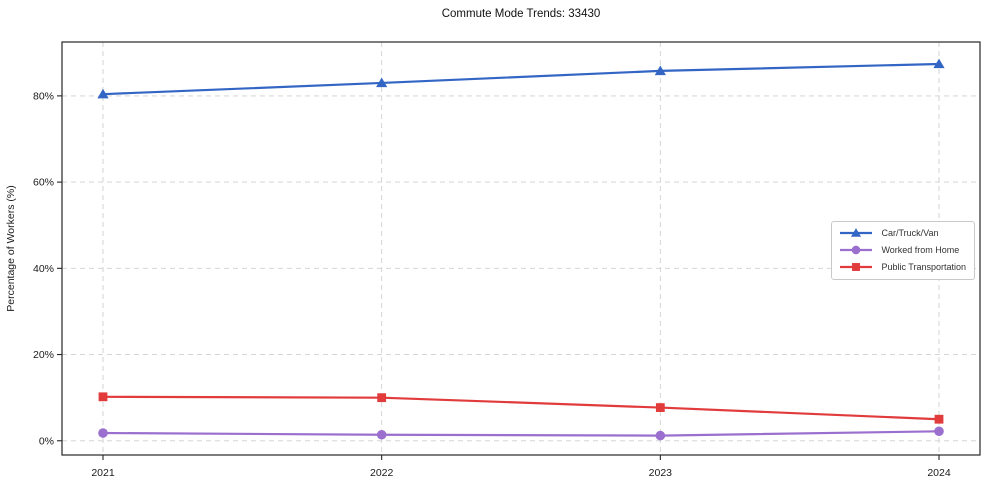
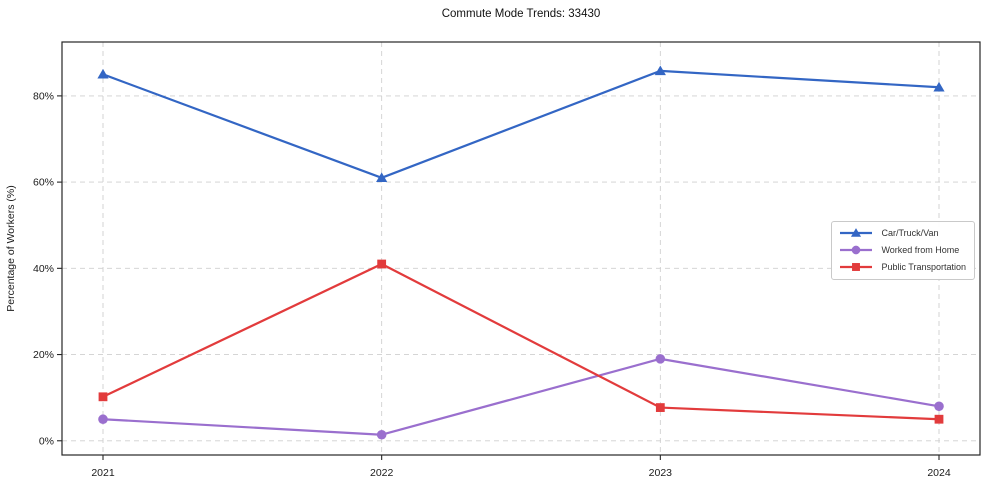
Car/Truck/Van/2021: 80% -> 85%
Worked from Home/2021: 2% -> 5%
Car/Truck/Van/2022: 83% -> 61%
Public Transportation/2022: 10% -> 41%
Worked from Home/2023: 1% -> 19%
Car/Truck/Van/2024: 87% -> 82%
Worked from Home/2024: 2% -> 8%
